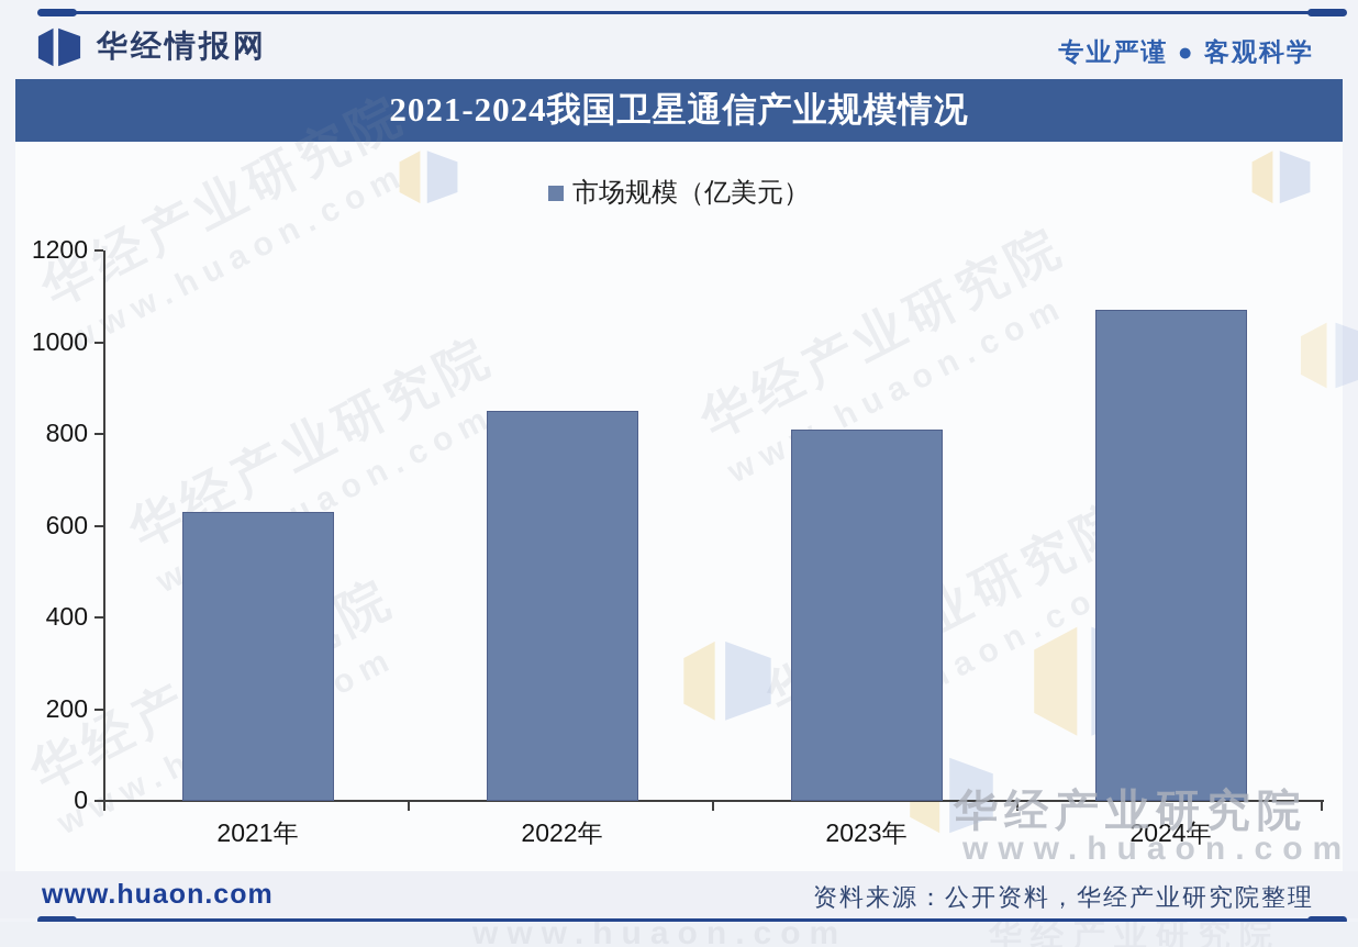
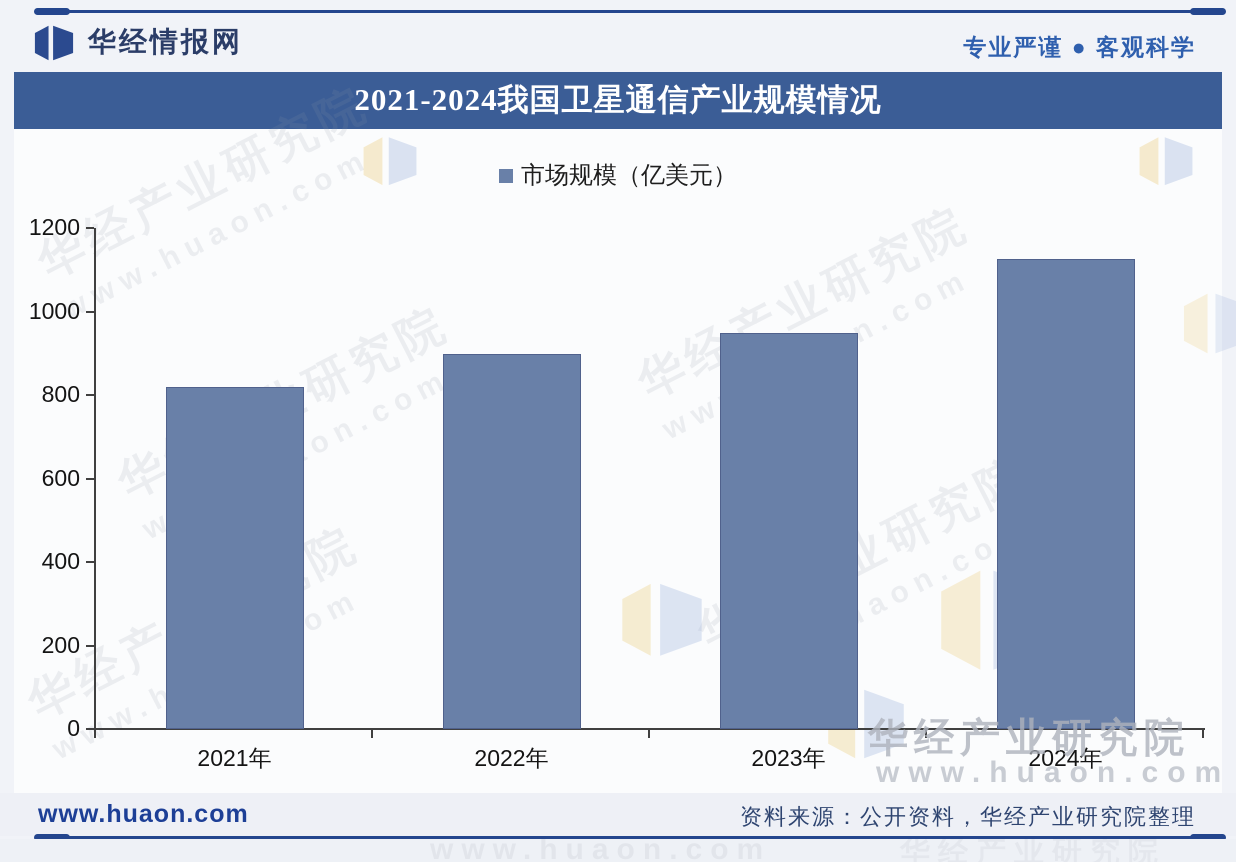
2021年: 630 -> 820
2022年: 850 -> 900
2023年: 810 -> 950
2024年: 1070 -> 1120
